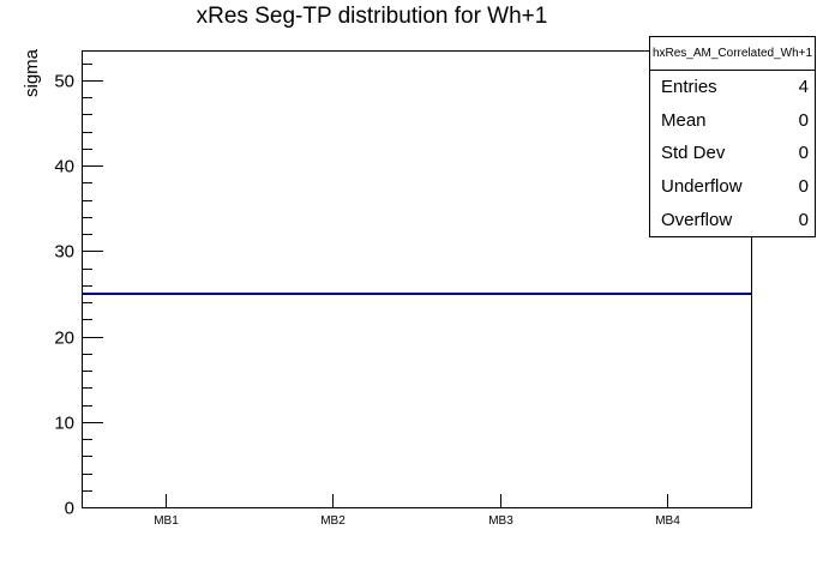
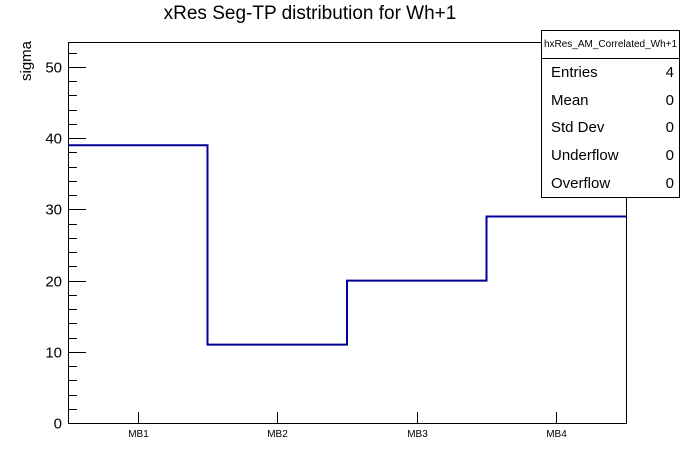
MB1: 25 -> 39
MB2: 25 -> 11
MB3: 25 -> 20
MB4: 25 -> 29
